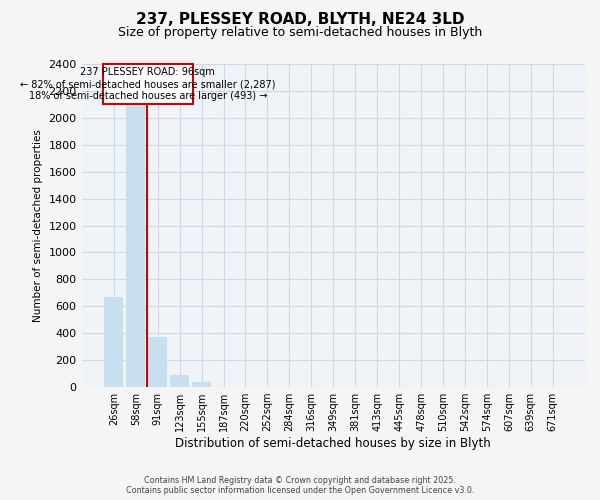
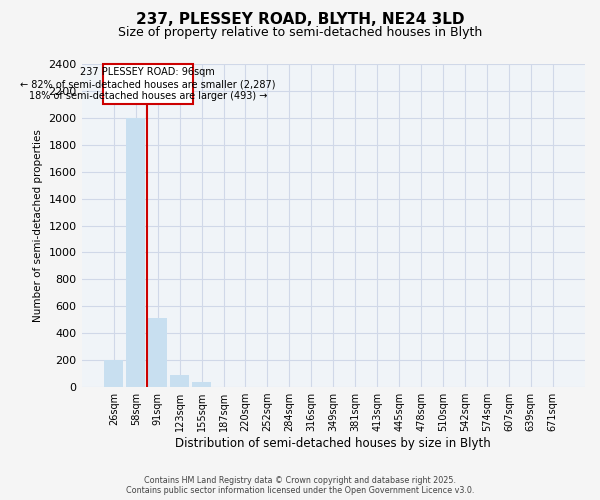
26sqm: 670 -> 200
58sqm: 2110 -> 2000
91sqm: 370 -> 510
